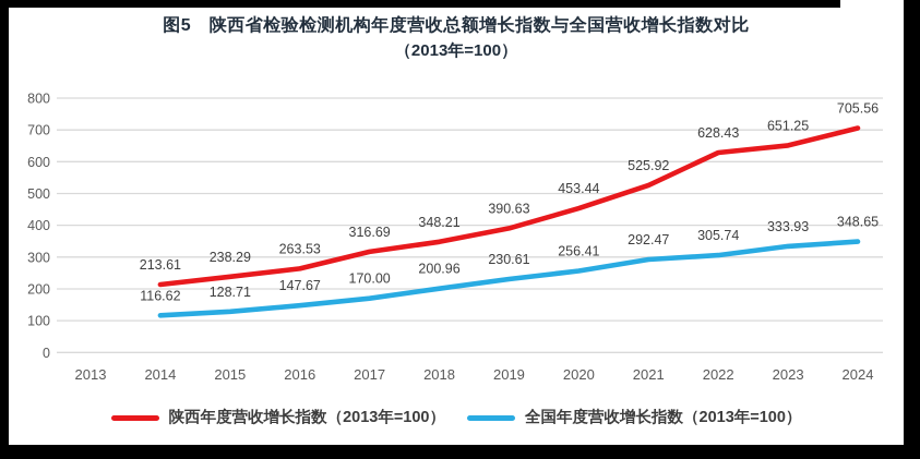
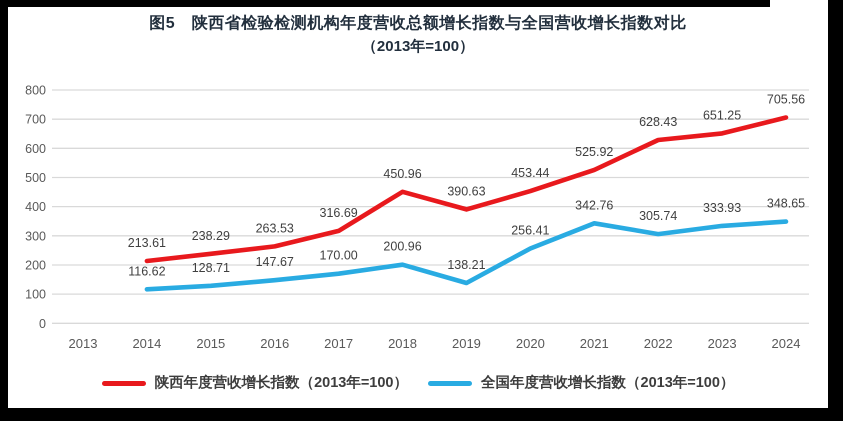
陕西年度营收增长指数（2013年=100）/2018: 348.21 -> 450.96
全国年度营收增长指数（2013年=100）/2019: 230.61 -> 138.21
全国年度营收增长指数（2013年=100）/2021: 292.47 -> 342.76
